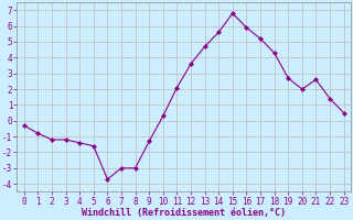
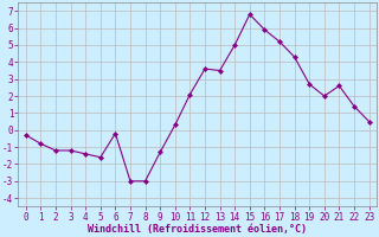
6: -3.7 -> -0.2
13: 4.7 -> 3.5
14: 5.6 -> 5.0
